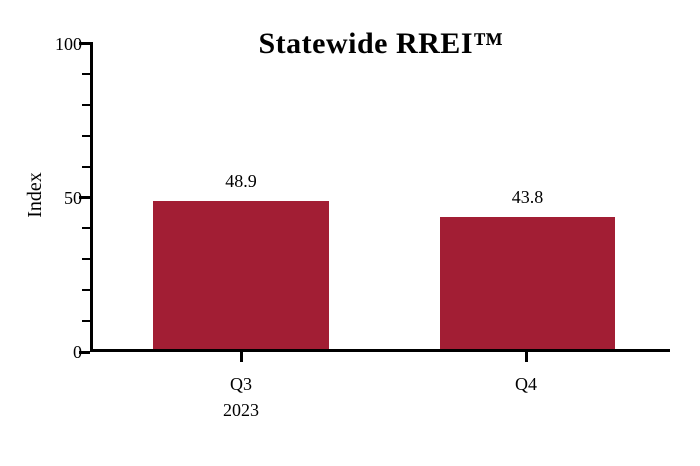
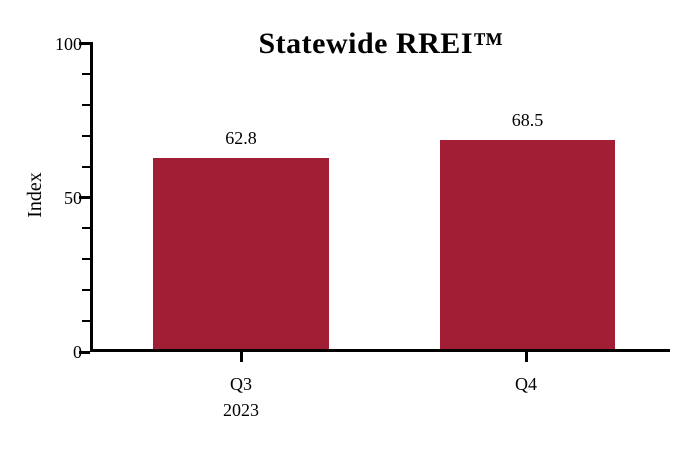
Q3: 48.9 -> 62.8
Q4: 43.8 -> 68.5
